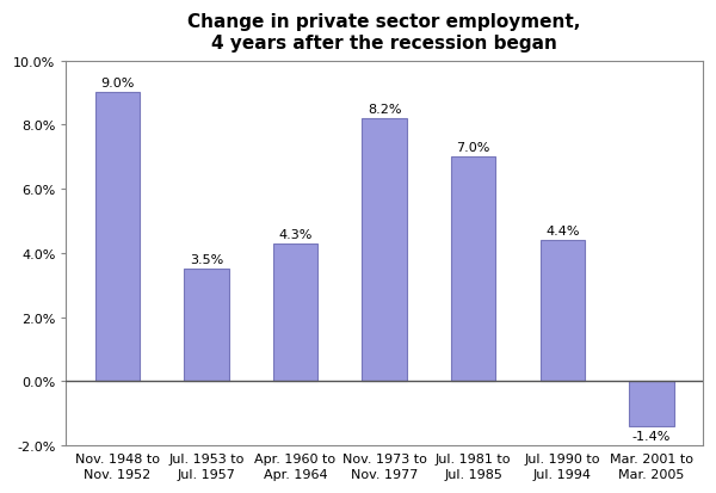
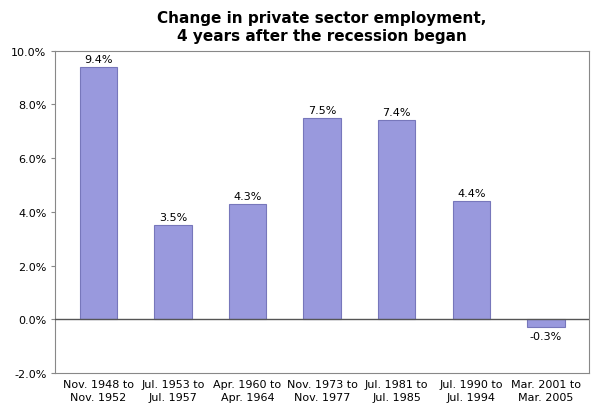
Nov. 1948 to Nov. 1952: 9.0% -> 9.4%
Nov. 1973 to Nov. 1977: 8.2% -> 7.5%
Jul. 1981 to Jul. 1985: 7.0% -> 7.4%
Mar. 2001 to Mar. 2005: -1.4% -> -0.3%
